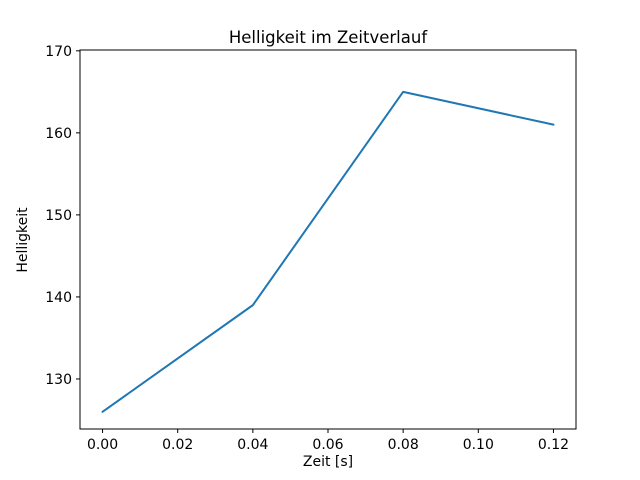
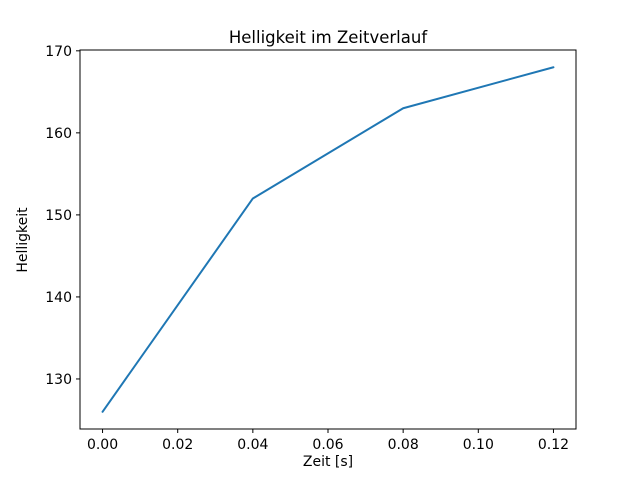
0.04: 139 -> 152
0.08: 165 -> 163
0.12: 161 -> 168
